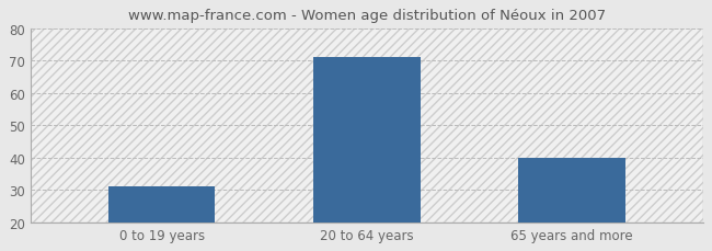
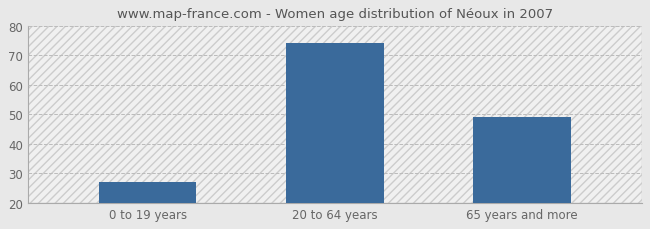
0 to 19 years: 31 -> 27
20 to 64 years: 71 -> 74
65 years and more: 40 -> 49
